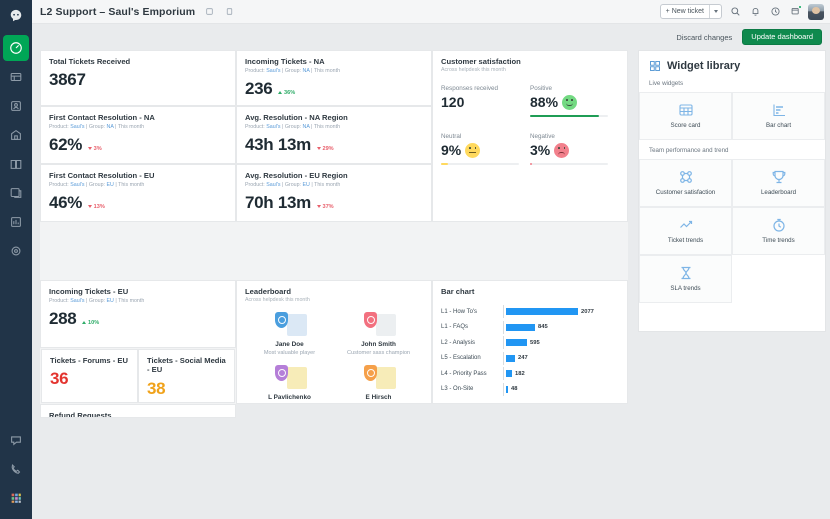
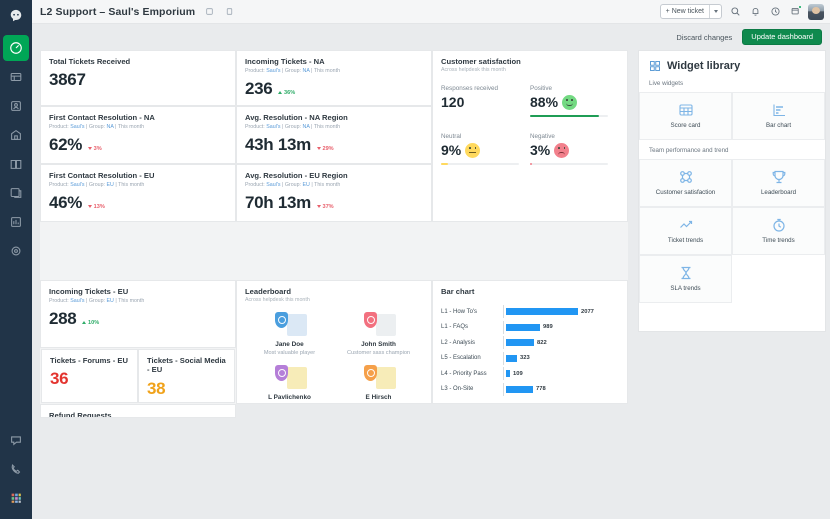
L1 - FAQs: 845 -> 989
L2 - Analysis: 595 -> 822
L5 - Escalation: 247 -> 323
L4 - Priority Pass: 182 -> 109
L3 - On-Site: 48 -> 778
